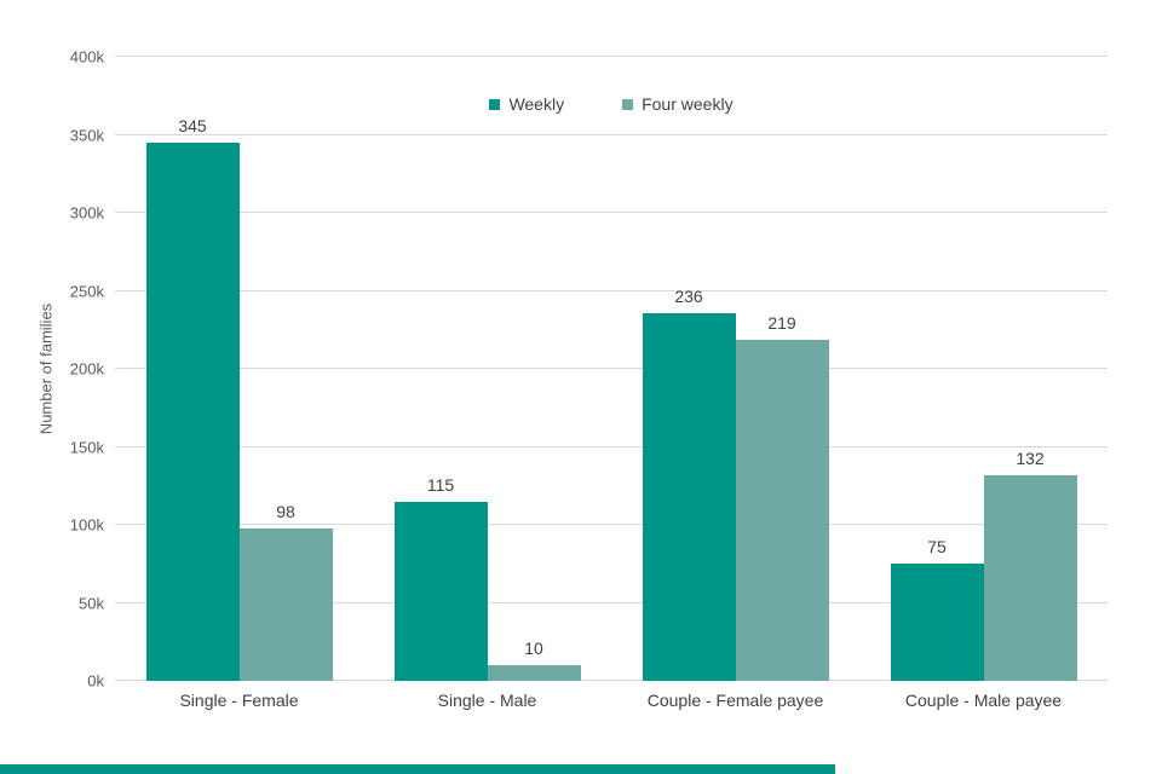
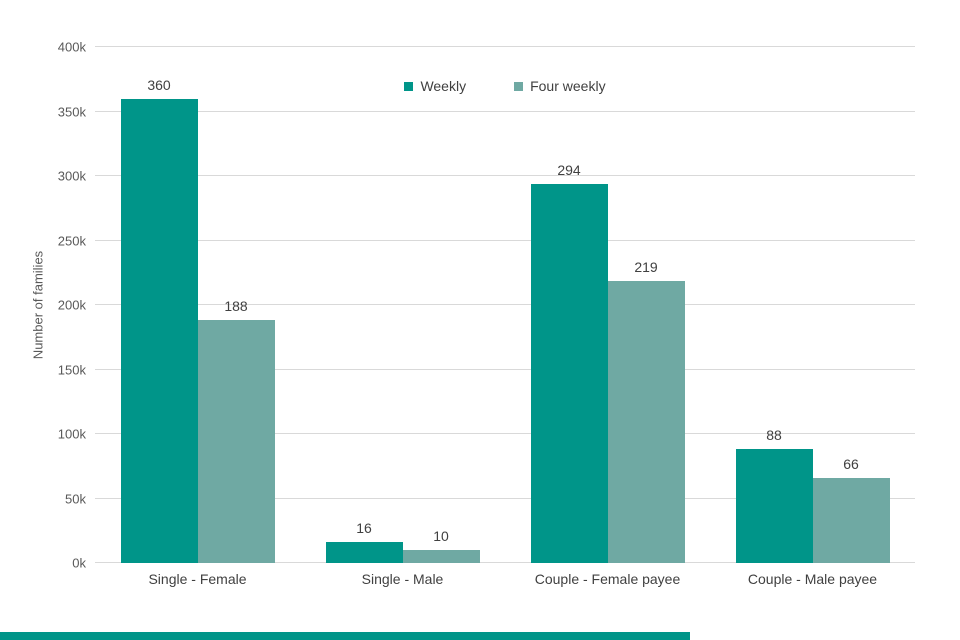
Weekly/Single - Female: 345 -> 360
Four weekly/Single - Female: 98 -> 188
Weekly/Single - Male: 115 -> 16
Weekly/Couple - Female payee: 236 -> 294
Weekly/Couple - Male payee: 75 -> 88
Four weekly/Couple - Male payee: 132 -> 66
